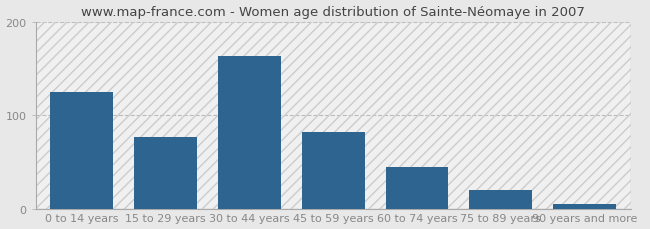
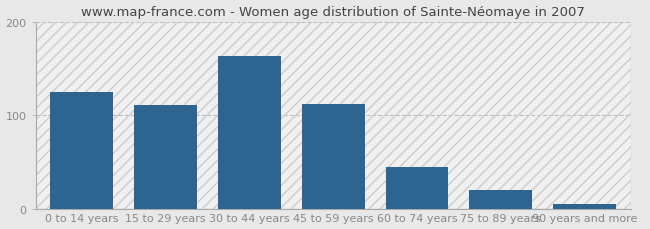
15 to 29 years: 76 -> 111
45 to 59 years: 82 -> 112
